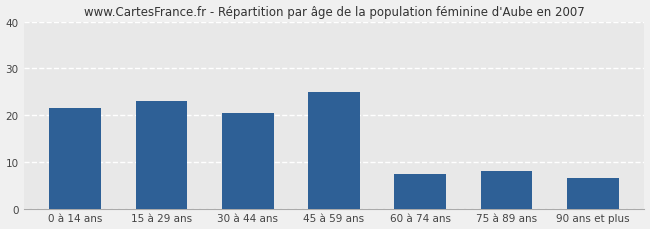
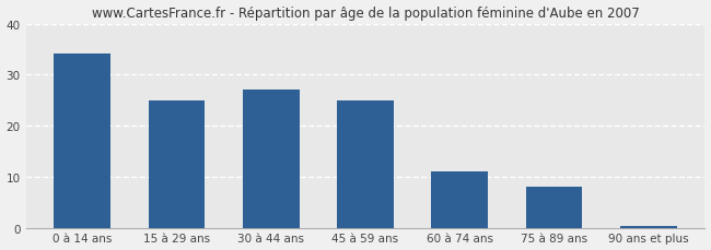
0 à 14 ans: 21.5 -> 34.2
15 à 29 ans: 23.0 -> 25.0
30 à 44 ans: 20.5 -> 27.0
60 à 74 ans: 7.5 -> 11.1
90 ans et plus: 6.5 -> 0.4
